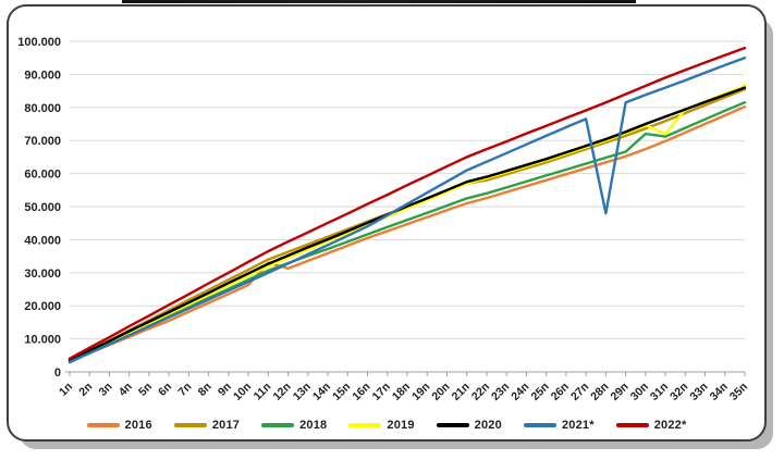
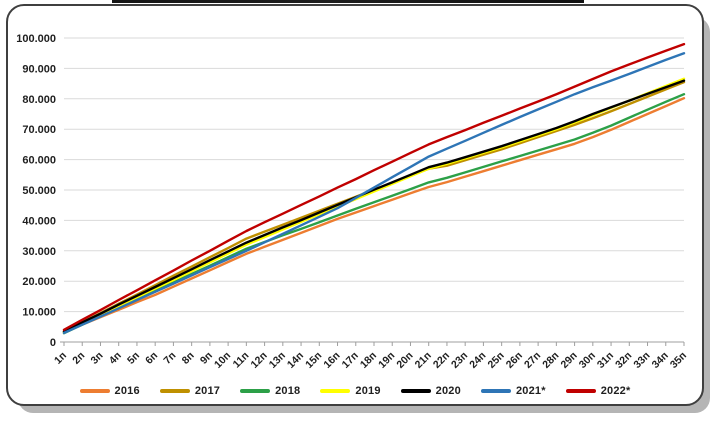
2016/11п: 33000 -> 29000
2021*/28п: 48000 -> 79000
2018/30п: 72000 -> 69000
2019/31п: 72000 -> 77000
